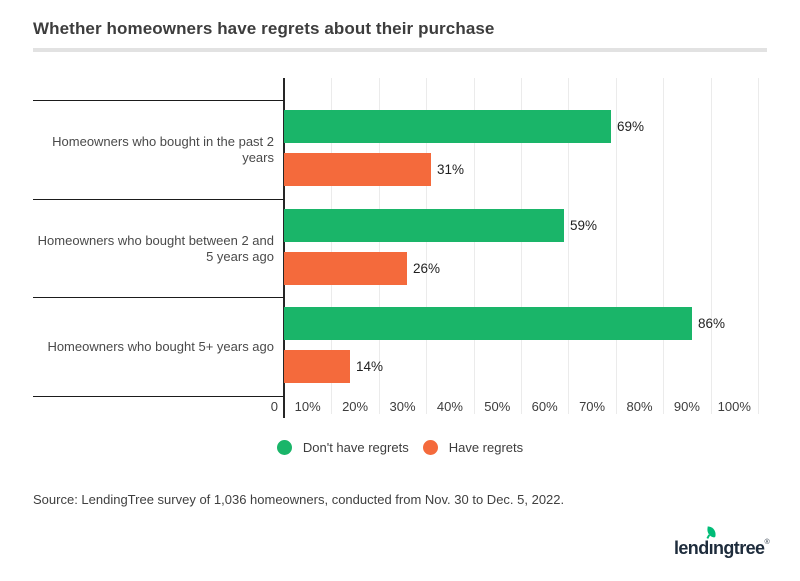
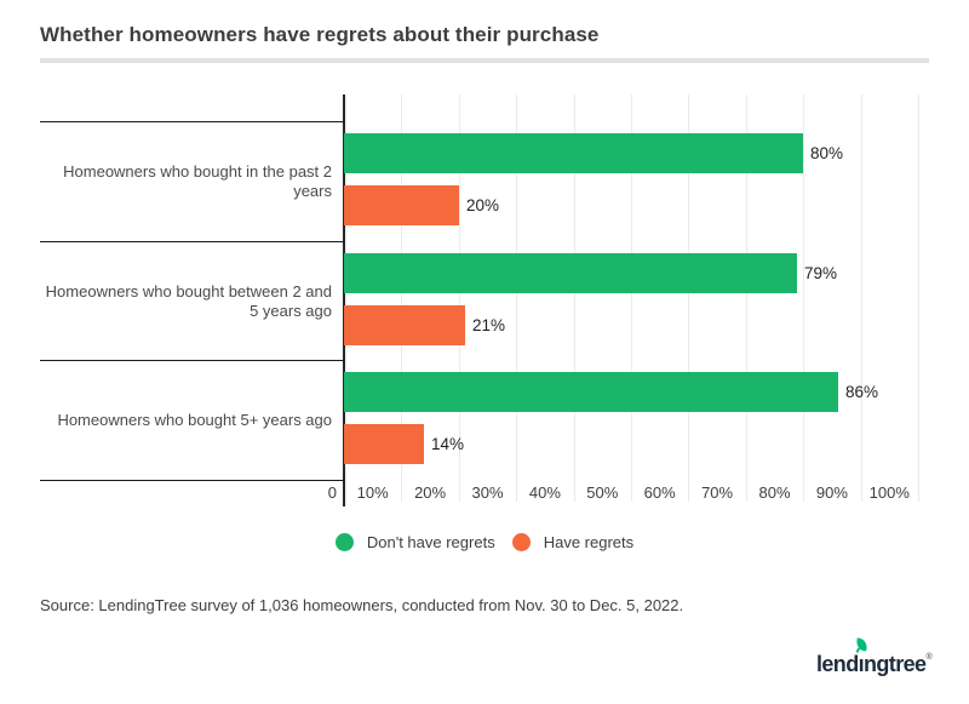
Don't have regrets/Homeowners who bought in the past 2 years: 69% -> 80%
Have regrets/Homeowners who bought in the past 2 years: 31% -> 20%
Don't have regrets/Homeowners who bought between 2 and 5 years ago: 59% -> 79%
Have regrets/Homeowners who bought between 2 and 5 years ago: 26% -> 21%
